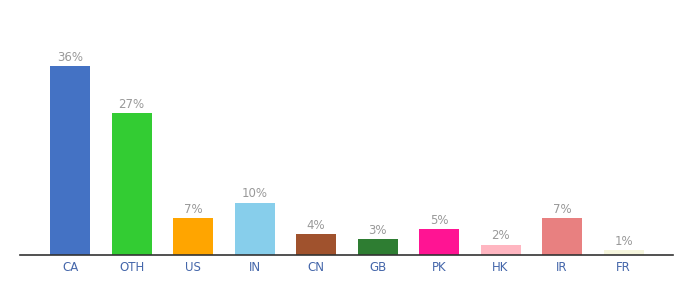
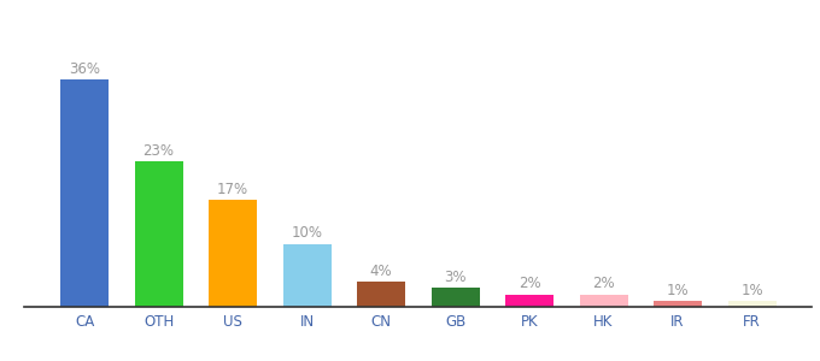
OTH: 27% -> 23%
US: 7% -> 17%
PK: 5% -> 2%
IR: 7% -> 1%
